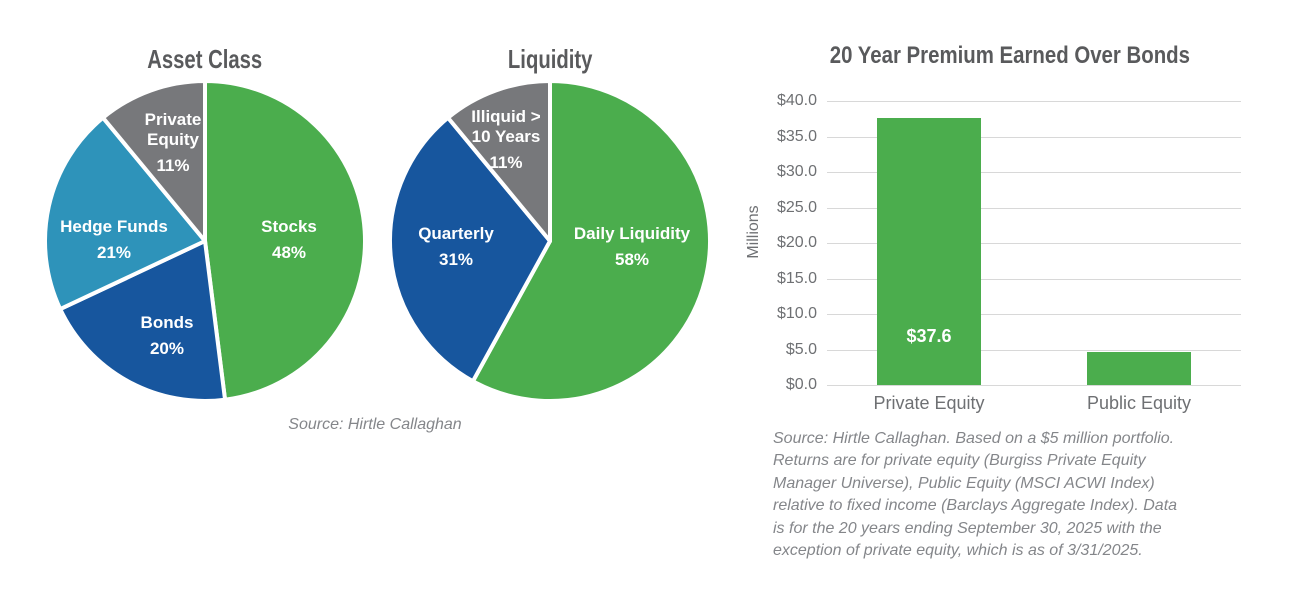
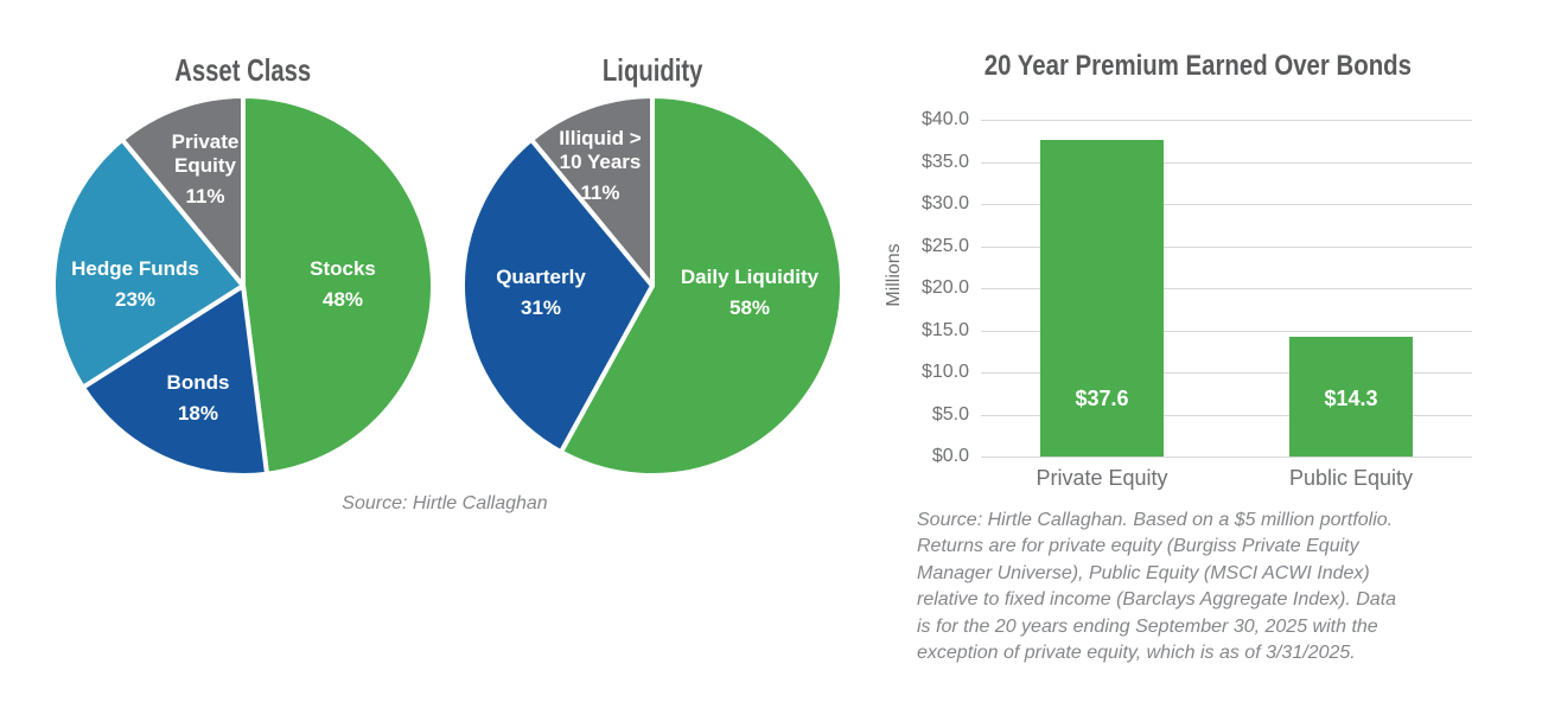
Asset Class/Bonds: 20% -> 18%
Asset Class/Hedge Funds: 21% -> 23%
20 Year Premium Earned Over Bonds/Public Equity: $4.7 -> $14.3
